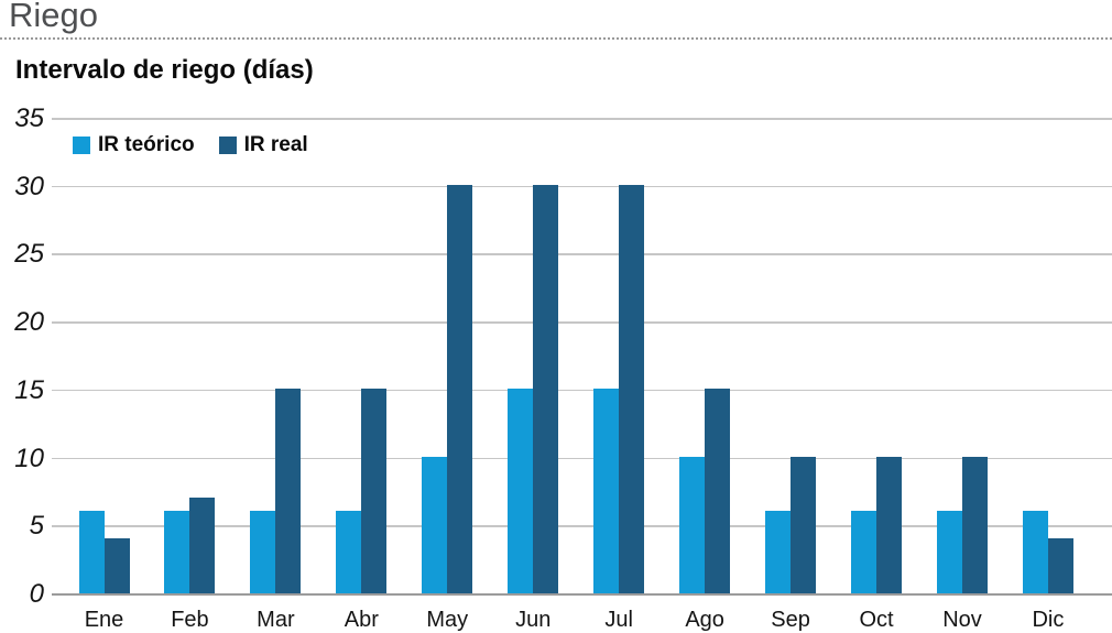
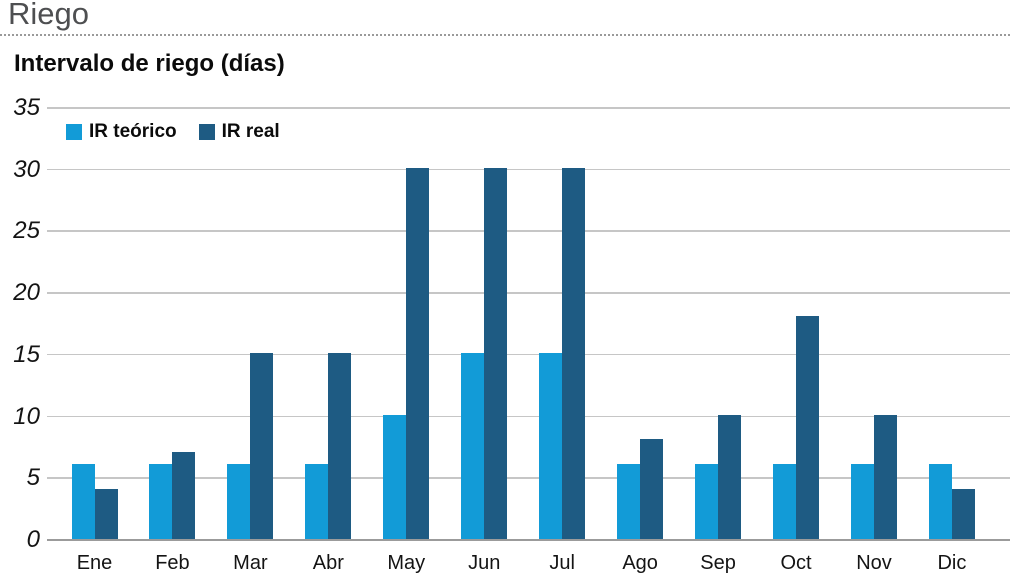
IR teórico/Ago: 10 -> 6
IR real/Ago: 15 -> 8
IR real/Oct: 10 -> 18
